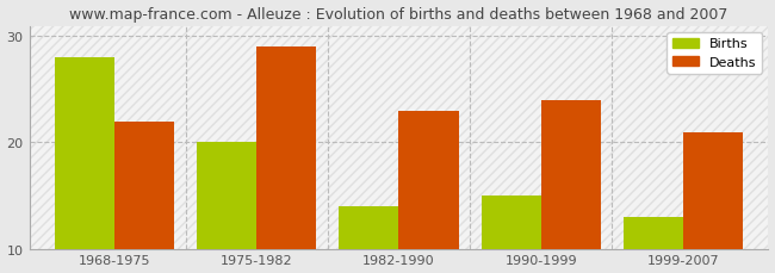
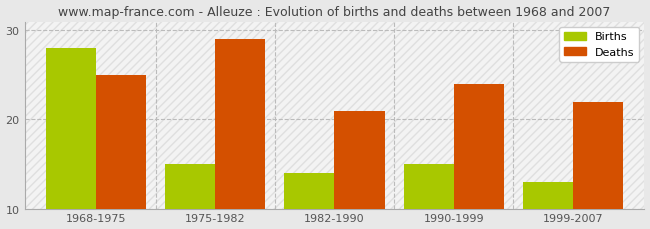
Deaths/1968-1975: 22 -> 25
Births/1975-1982: 20 -> 15
Deaths/1982-1990: 23 -> 21
Deaths/1999-2007: 21 -> 22
